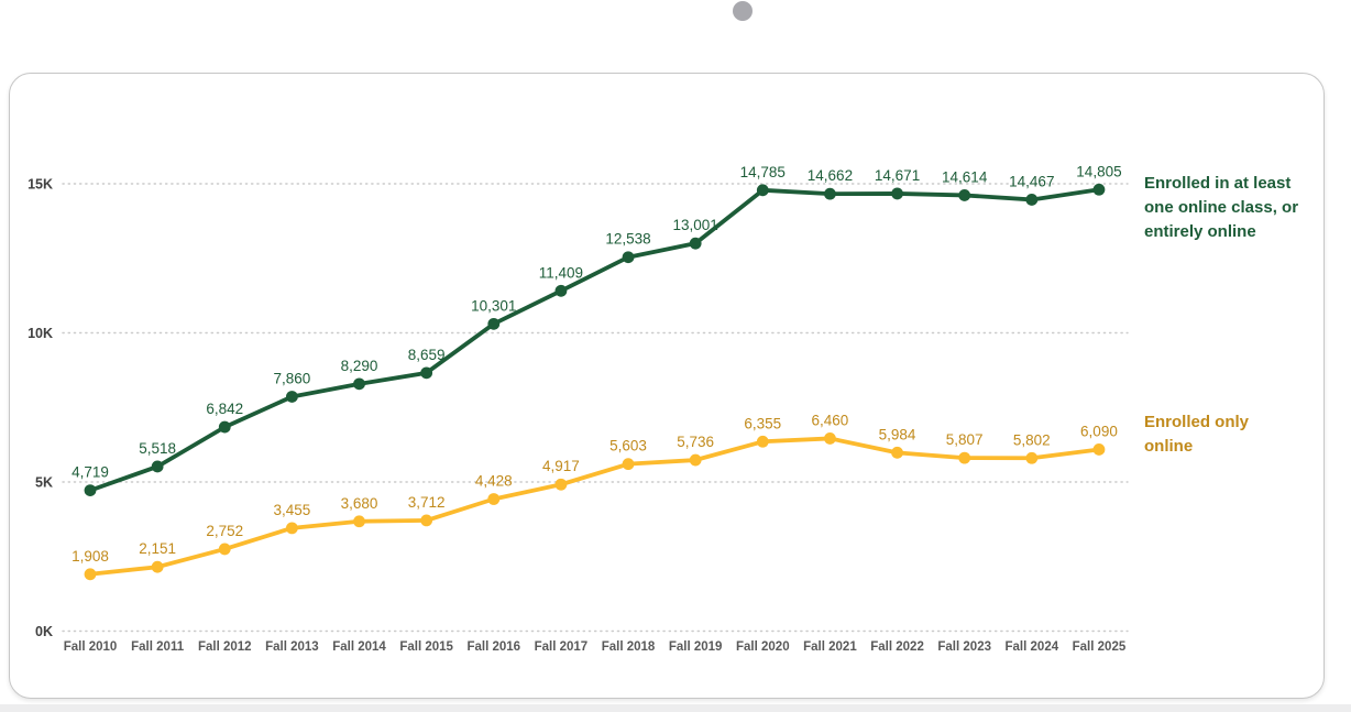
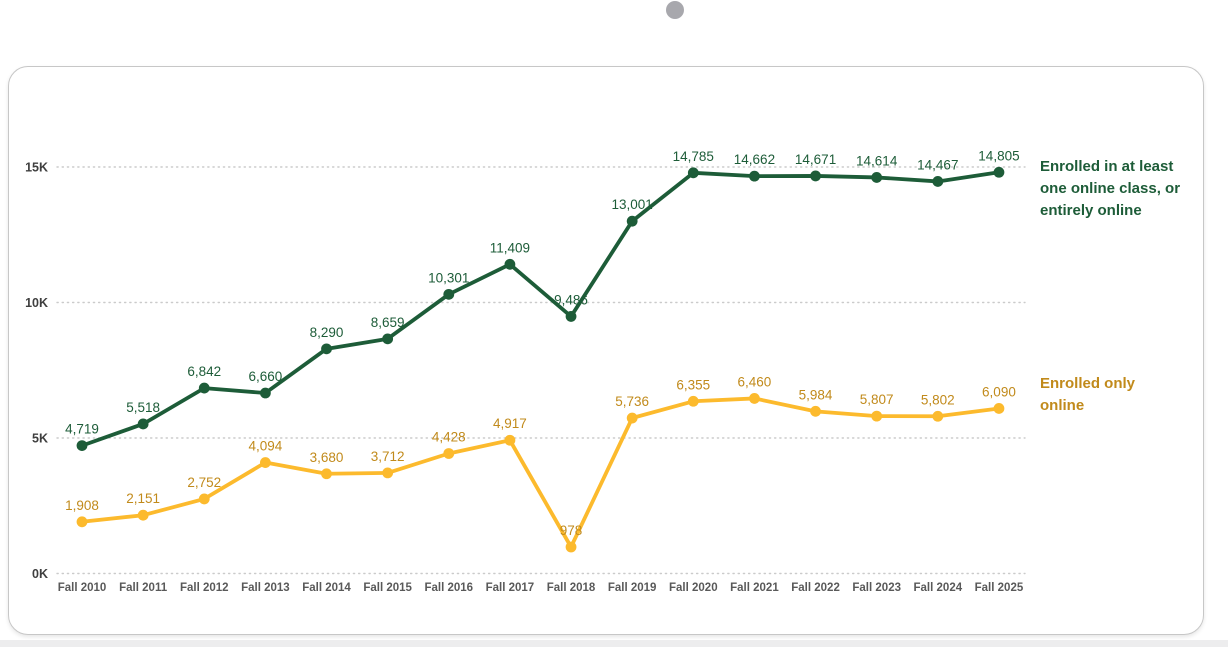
Enrolled in at least one online class, or entirely online/Fall 2013: 7,860 -> 6,660
Enrolled only online/Fall 2013: 3,455 -> 4,094
Enrolled in at least one online class, or entirely online/Fall 2018: 12,538 -> 9,486
Enrolled only online/Fall 2018: 5,603 -> 978
